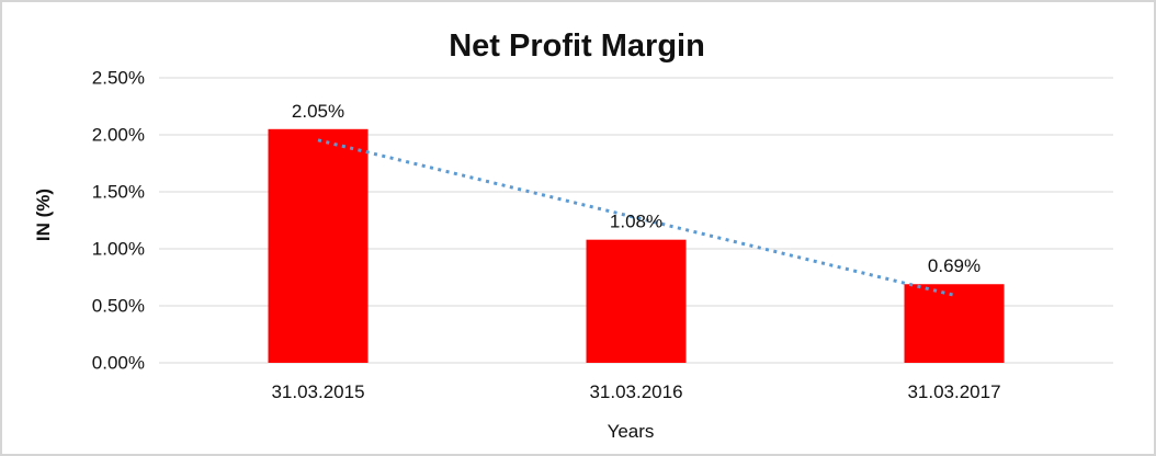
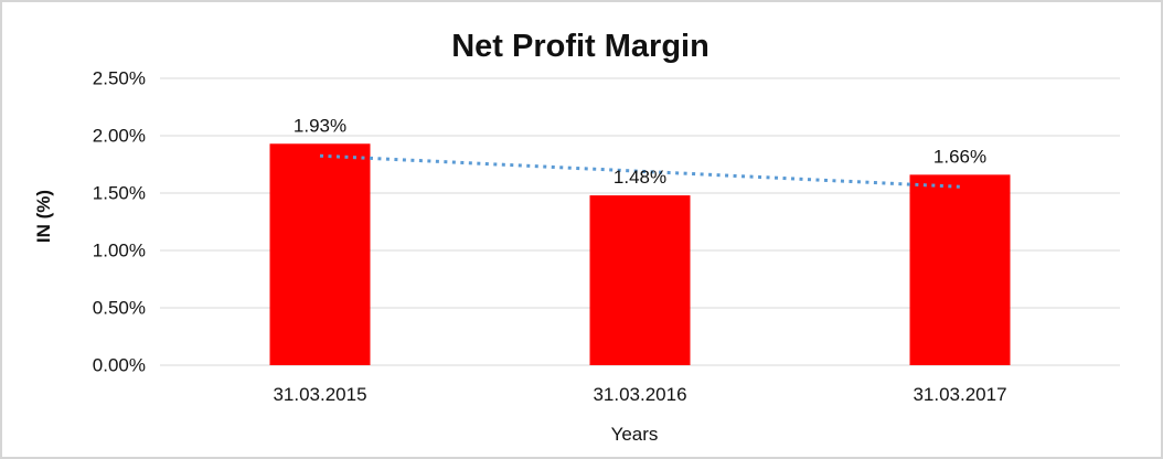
31.03.2015: 2.05% -> 1.93%
31.03.2016: 1.08% -> 1.48%
31.03.2017: 0.69% -> 1.66%
